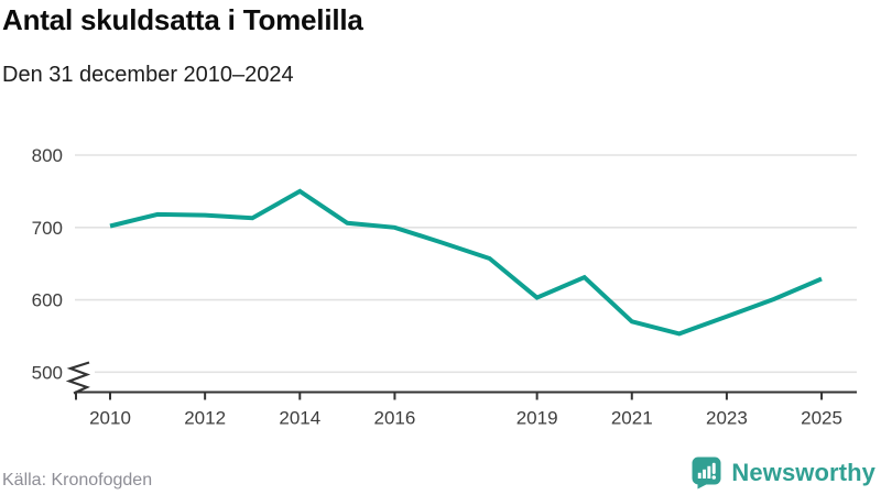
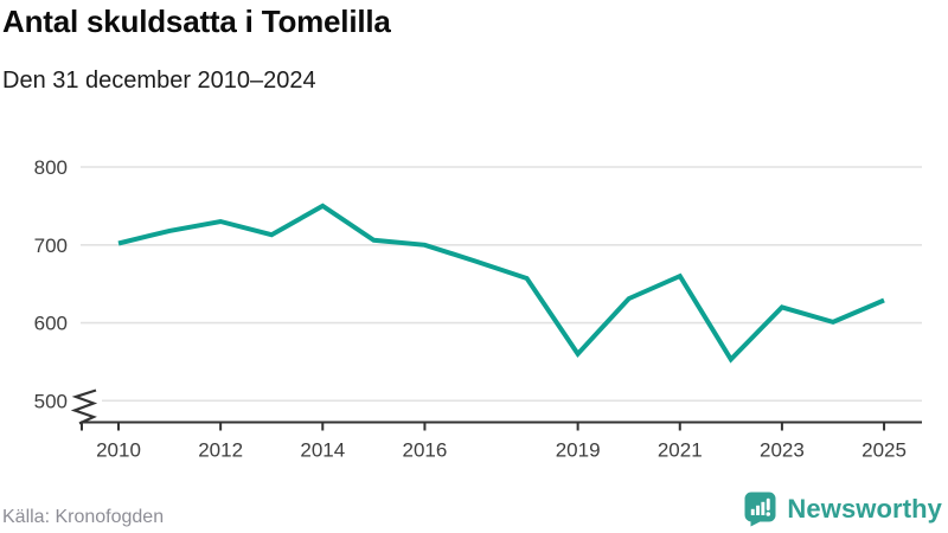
2012: 720 -> 730
2019: 600 -> 560
2021: 570 -> 660
2023: 580 -> 620
